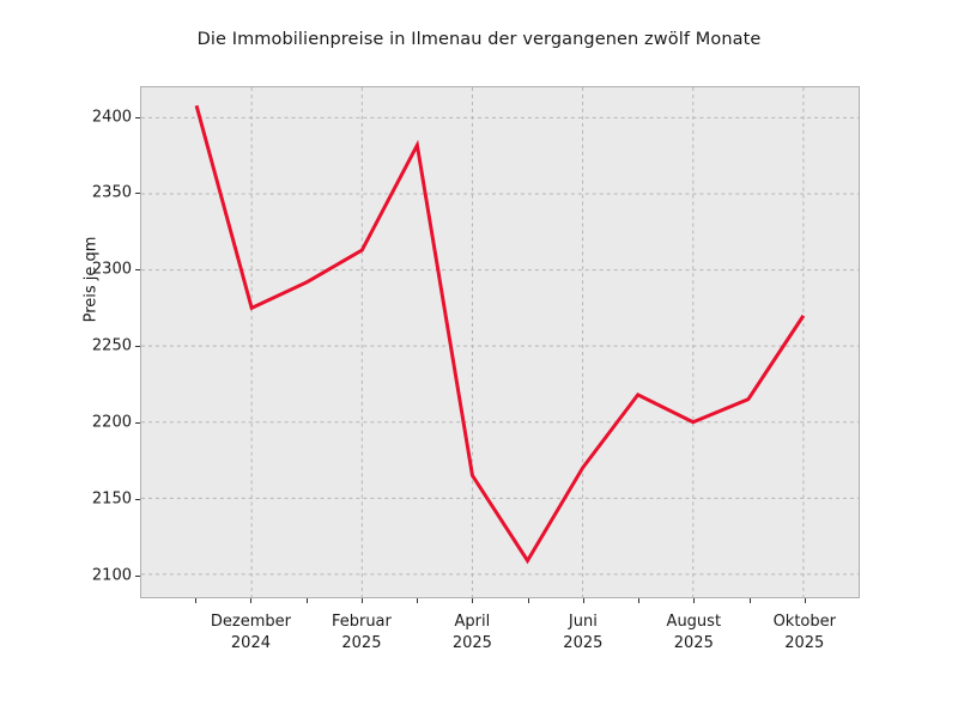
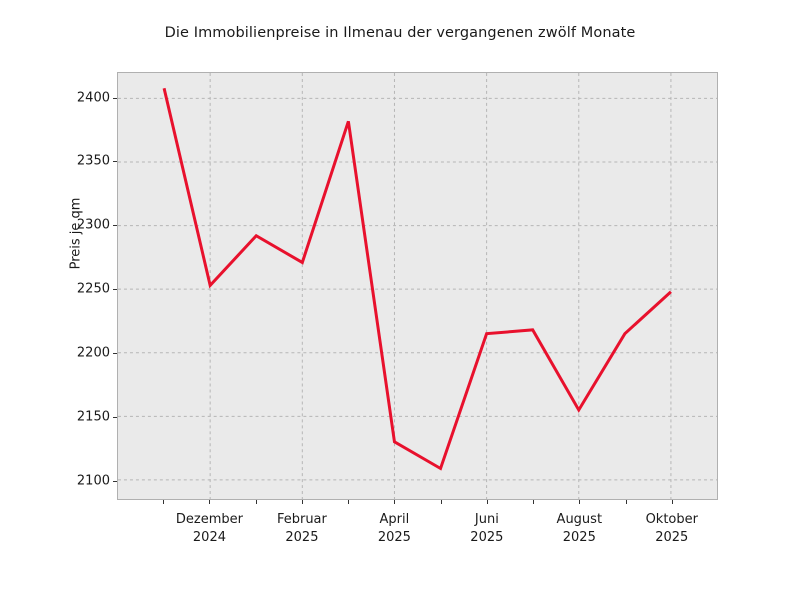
Dezember 2024: 2275 -> 2253
Februar 2025: 2313 -> 2271
April 2025: 2165 -> 2130
Juni 2025: 2170 -> 2215
August 2025: 2200 -> 2155
Oktober 2025: 2270 -> 2248
